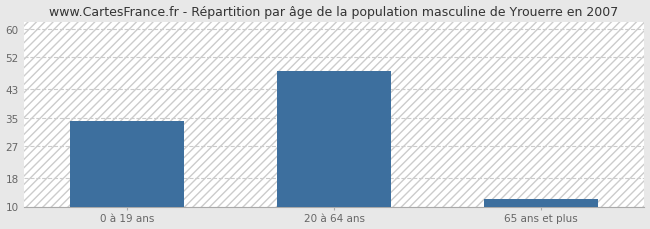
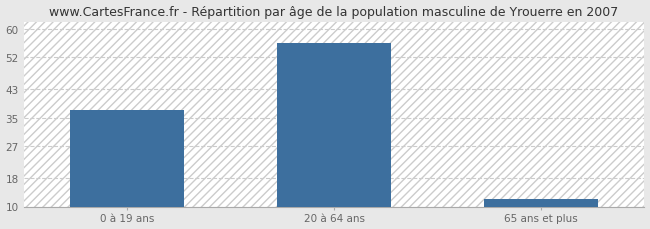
0 à 19 ans: 34 -> 37
20 à 64 ans: 48 -> 56
